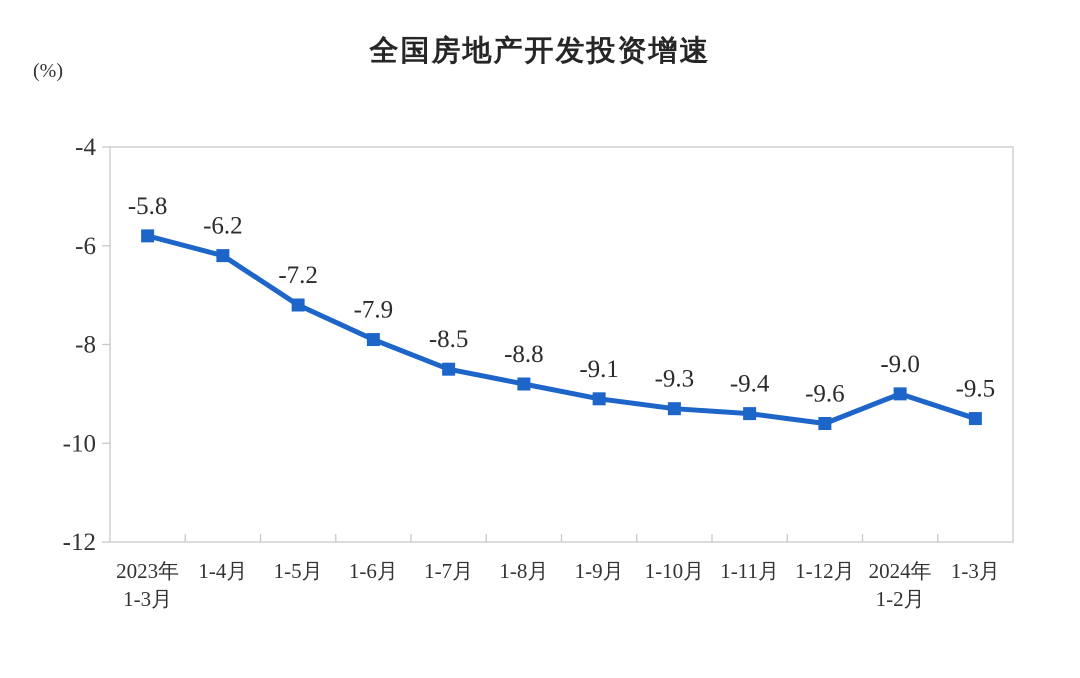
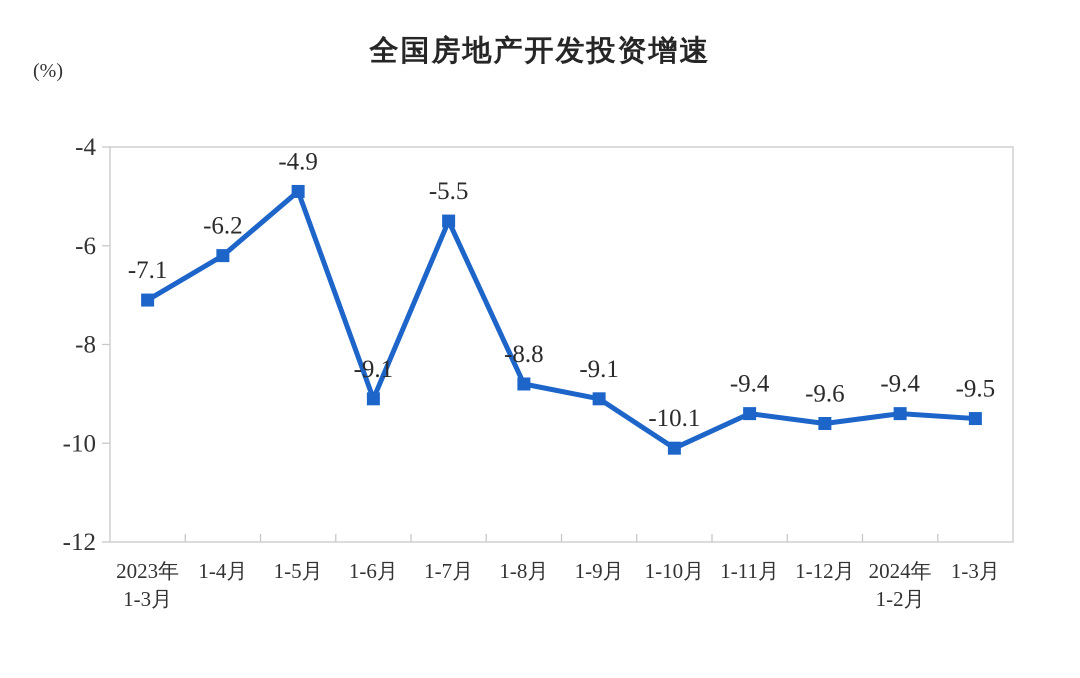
2023年 1-3月: -5.8 -> -7.1
1-5月: -7.2 -> -4.9
1-6月: -7.9 -> -9.1
1-7月: -8.5 -> -5.5
1-10月: -9.3 -> -10.1
2024年 1-2月: -9.0 -> -9.4
